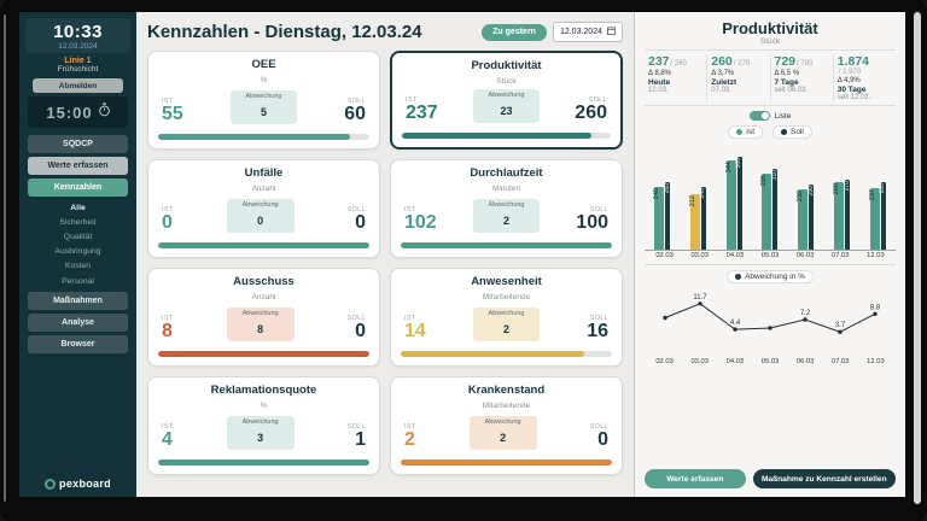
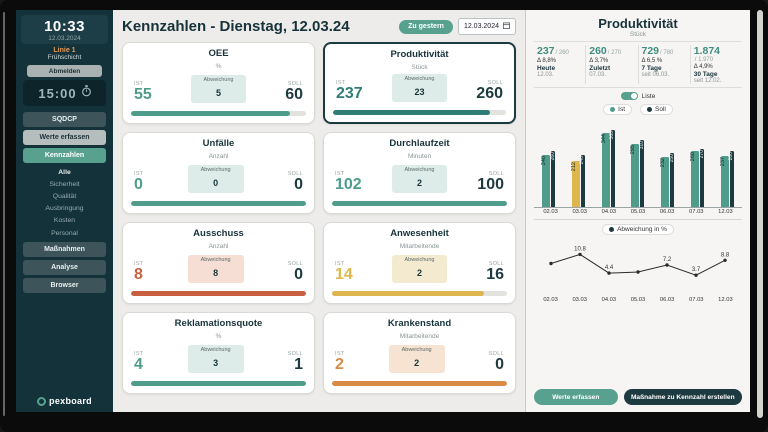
Abweichung in %/03.03: 11.7 -> 10.8
